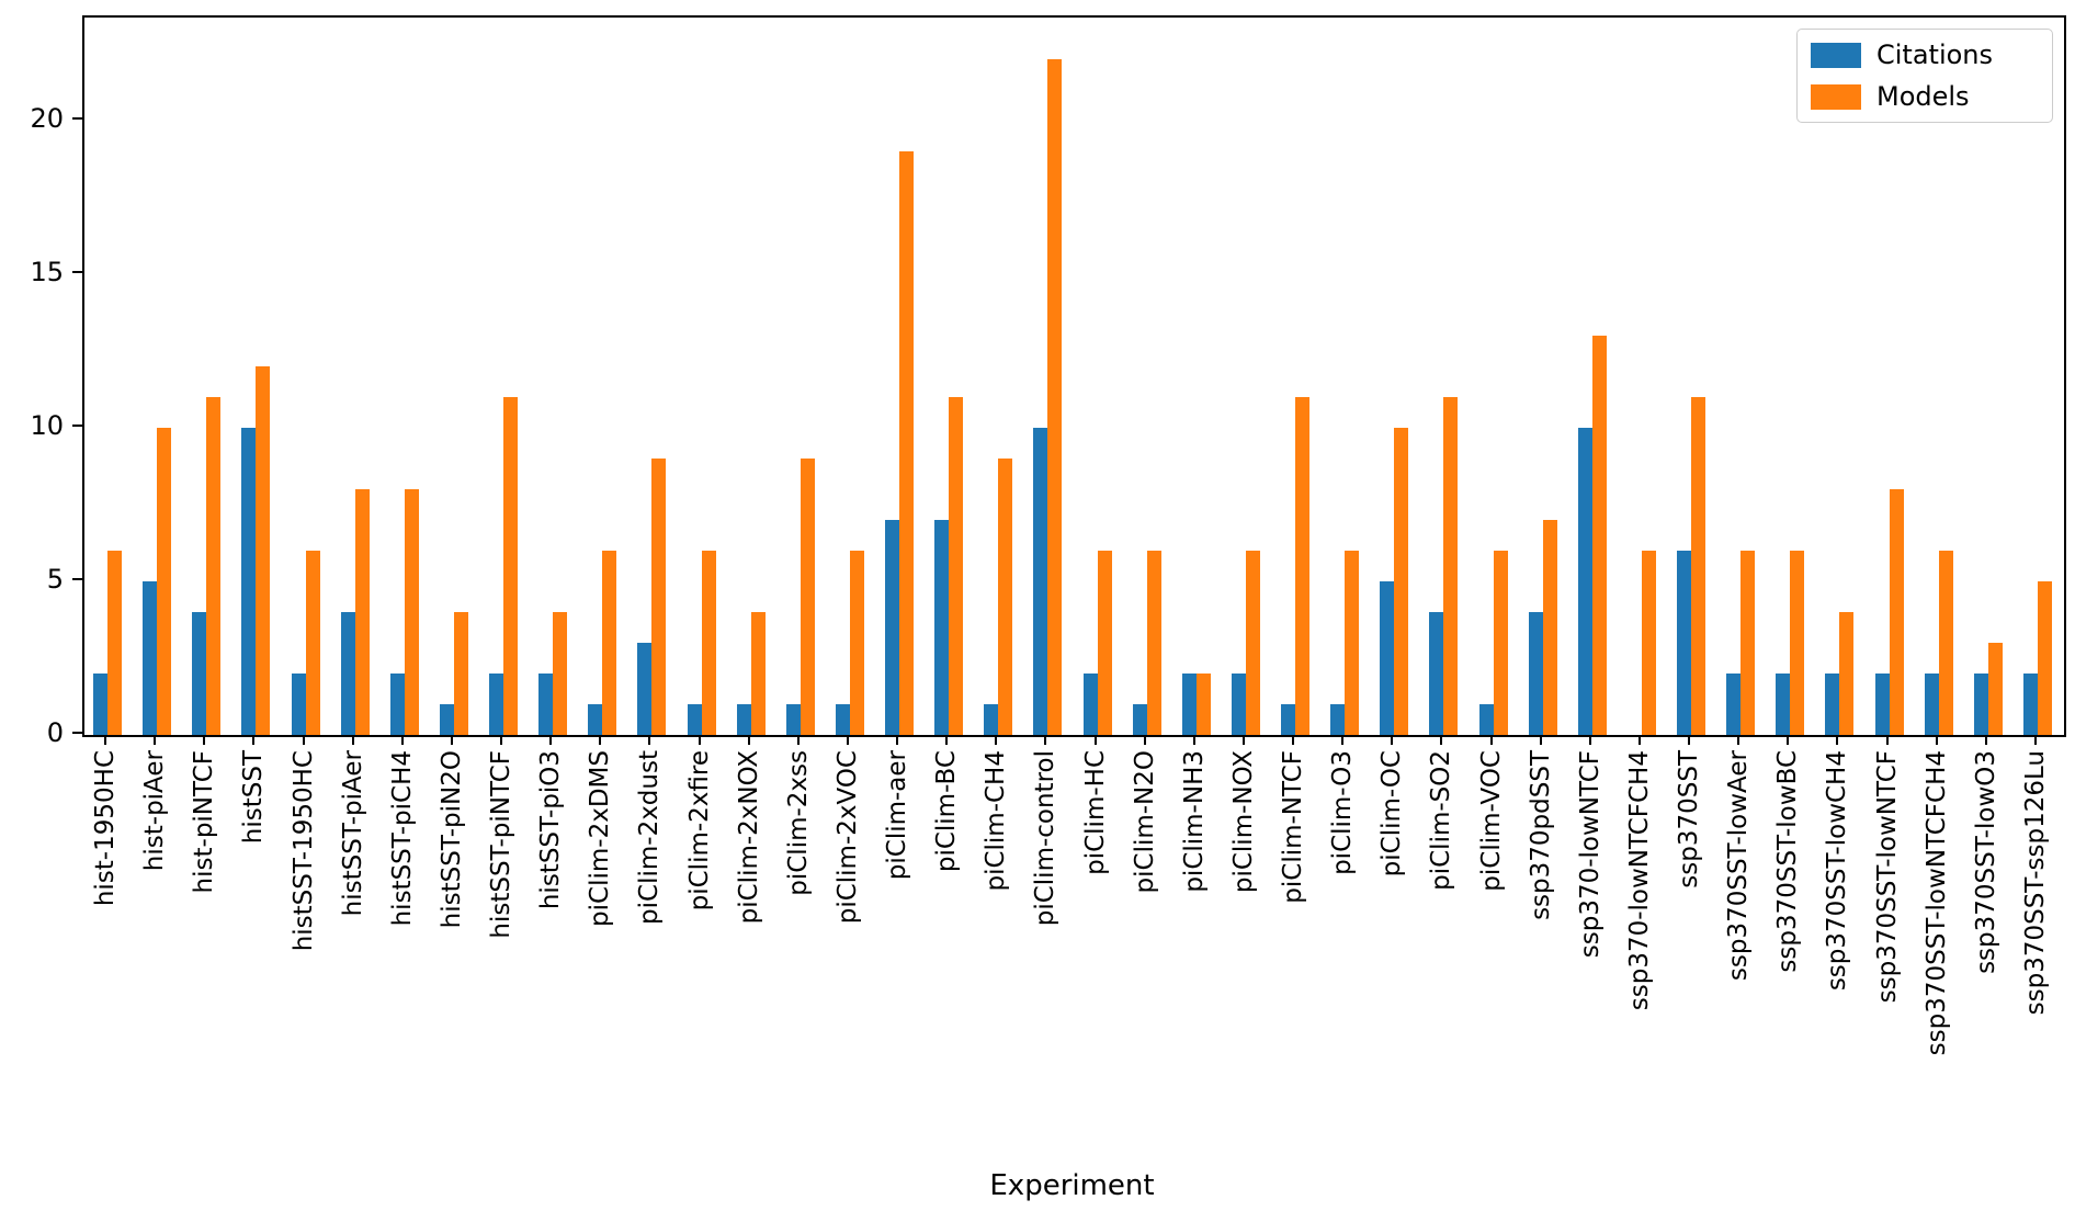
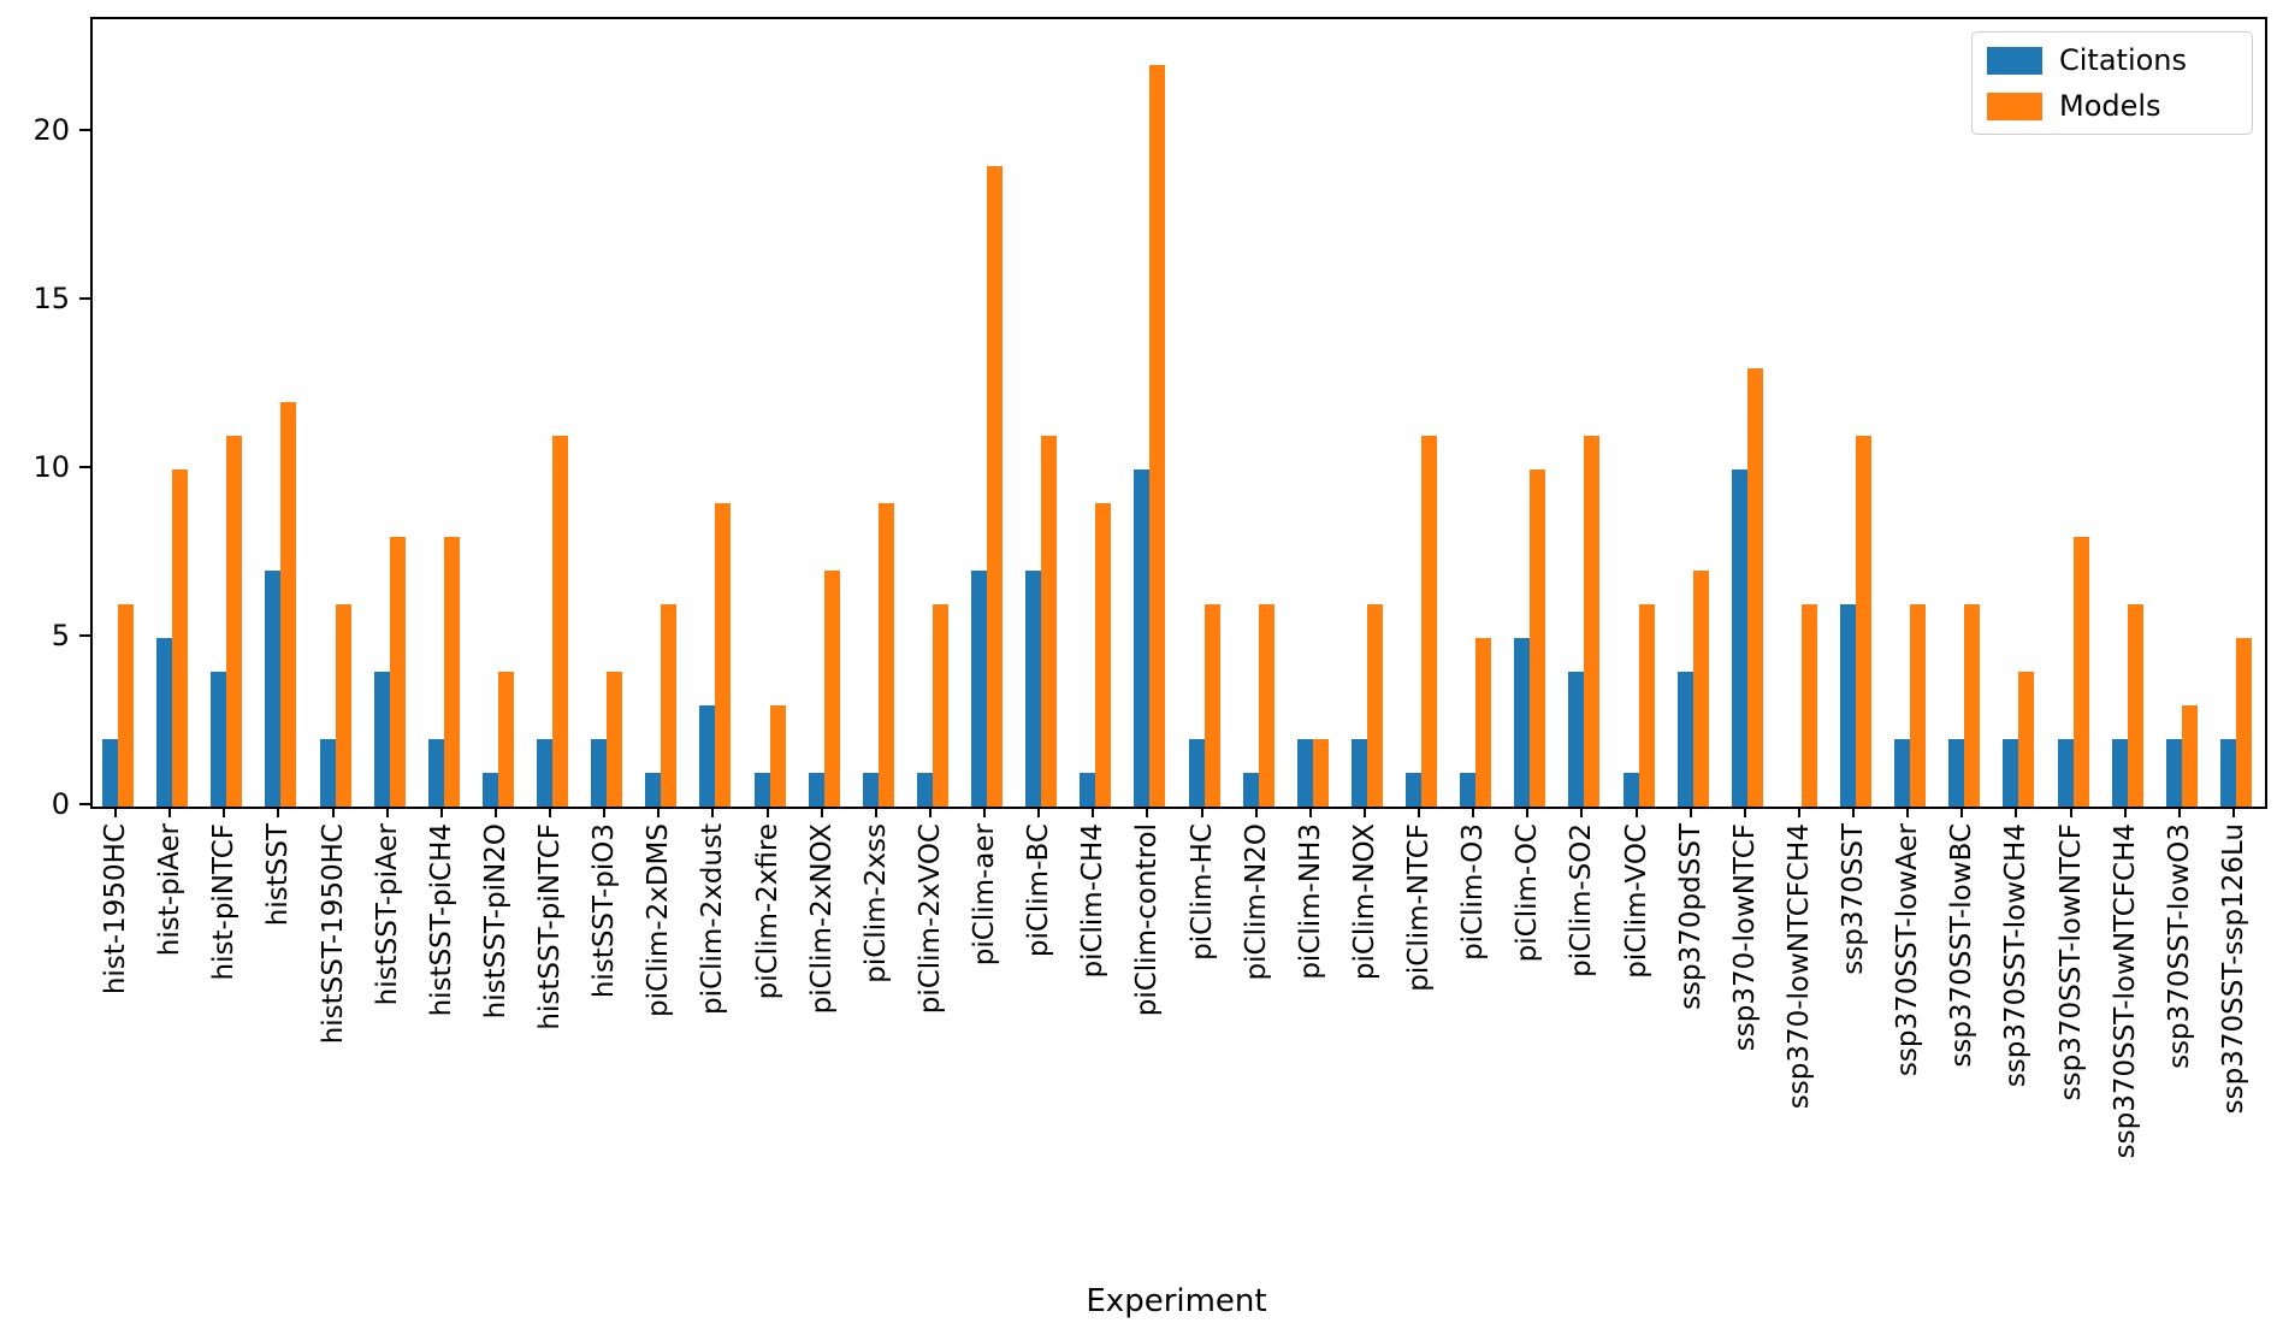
Citations/histSST: 10 -> 7
Models/piClim-2xfire: 6 -> 3
Models/piClim-2xNOX: 4 -> 7
Models/piClim-O3: 6 -> 5
